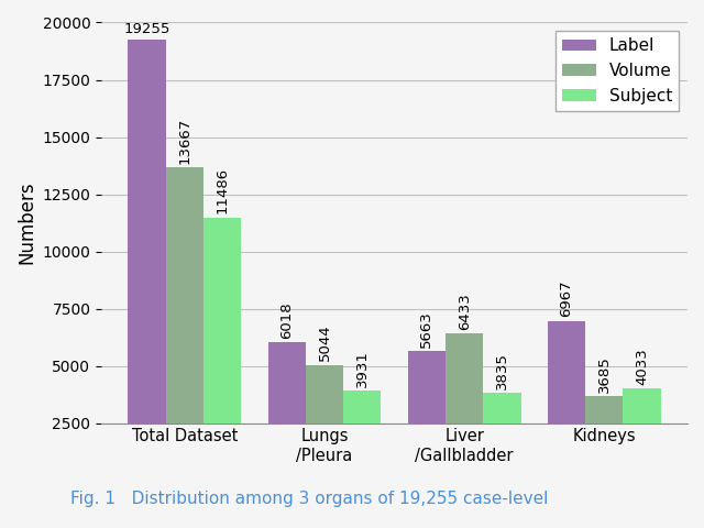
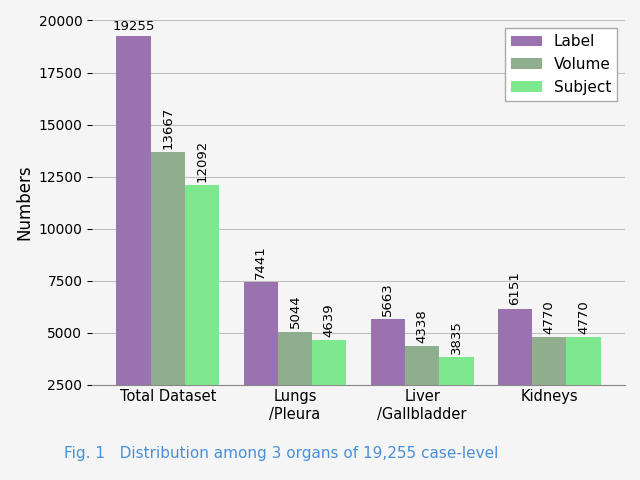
Subject/Total Dataset: 11486 -> 12092
Label/Lungs /Pleura: 6018 -> 7441
Subject/Lungs /Pleura: 3931 -> 4639
Volume/Liver /Gallbladder: 6433 -> 4338
Label/Kidneys: 6967 -> 6151
Volume/Kidneys: 3685 -> 4770
Subject/Kidneys: 4033 -> 4770
